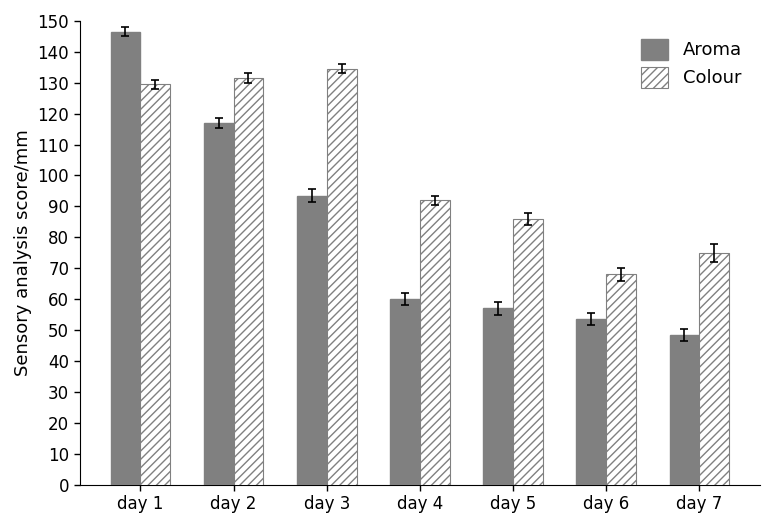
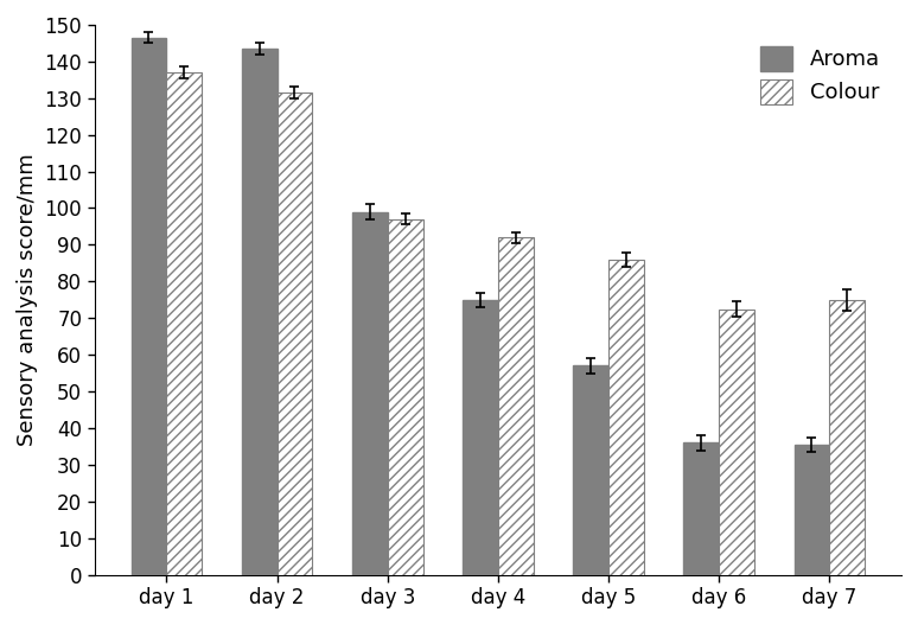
Colour/day 1: 129.5 -> 137.0
Aroma/day 2: 117.0 -> 143.5
Aroma/day 3: 93.5 -> 99.0
Colour/day 3: 134.5 -> 97.0
Aroma/day 4: 60.0 -> 75.0
Aroma/day 6: 53.5 -> 36.0
Colour/day 6: 68.0 -> 72.5
Aroma/day 7: 48.5 -> 35.5
